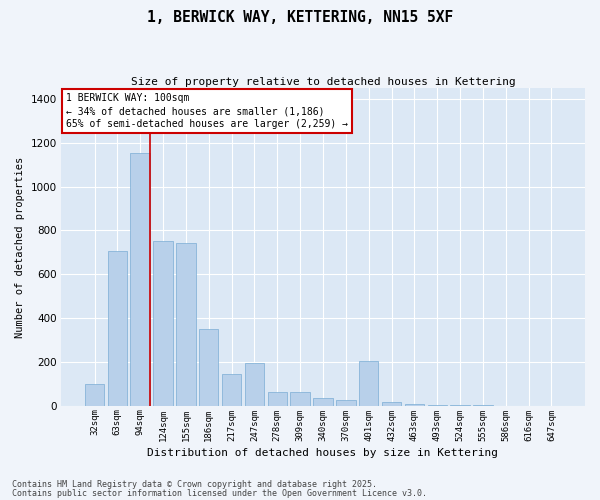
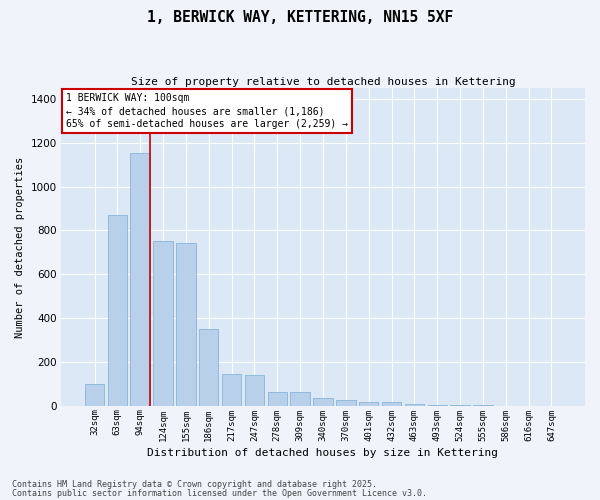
63sqm: 705 -> 870
247sqm: 195 -> 140
401sqm: 205 -> 18
